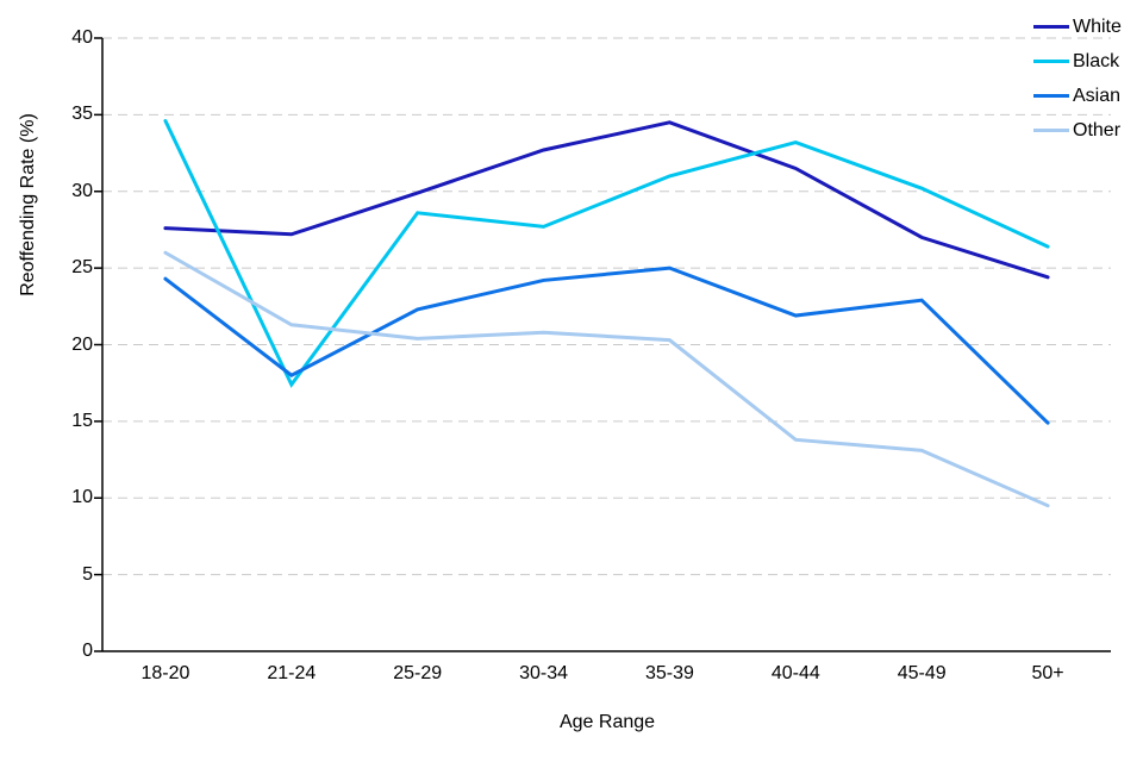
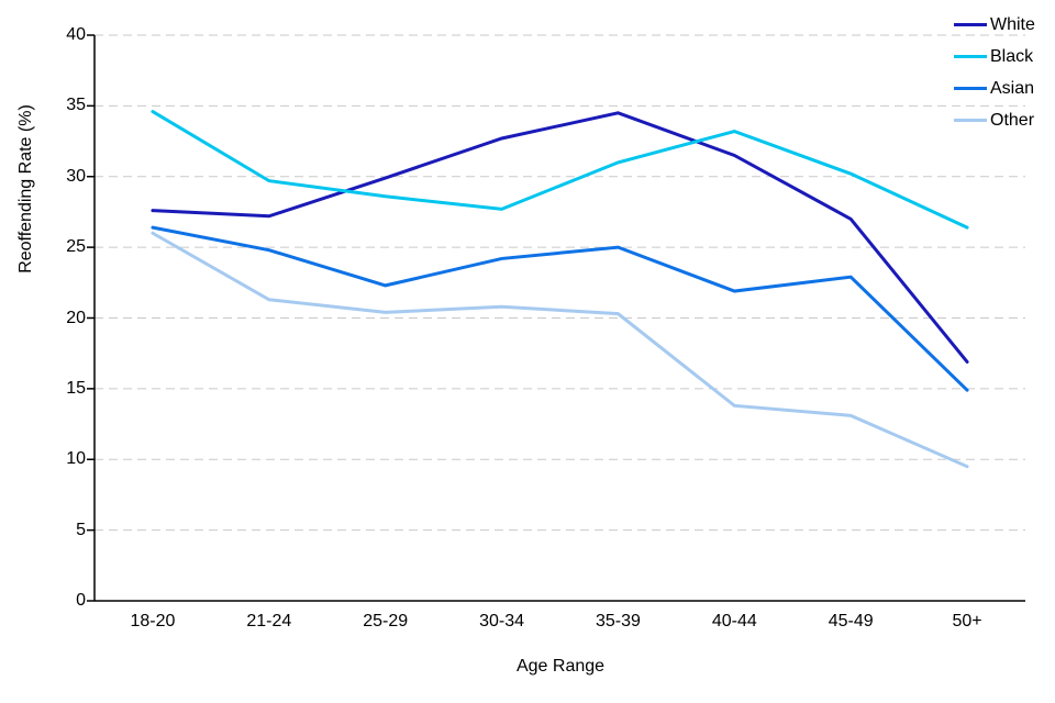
Asian/18-20: 24.3 -> 26.4
Black/21-24: 17.4 -> 29.7
Asian/21-24: 18.0 -> 24.8
White/50+: 24.4 -> 16.9
